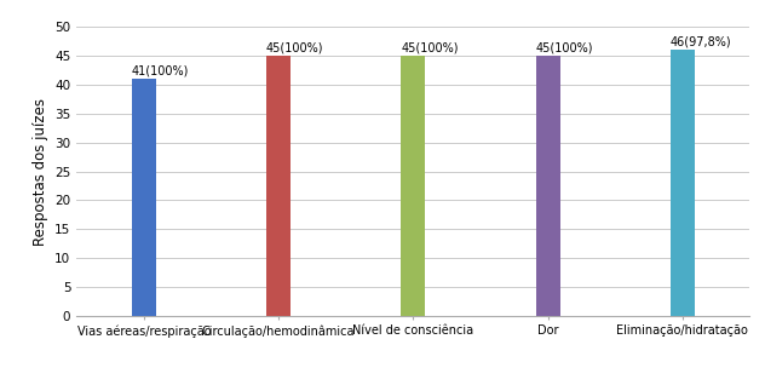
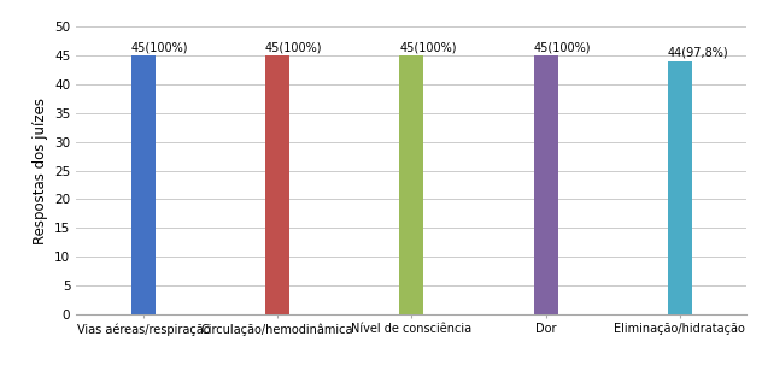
Vias aéreas/respiração: 41 -> 45
Eliminação/hidratação: 46 -> 44
